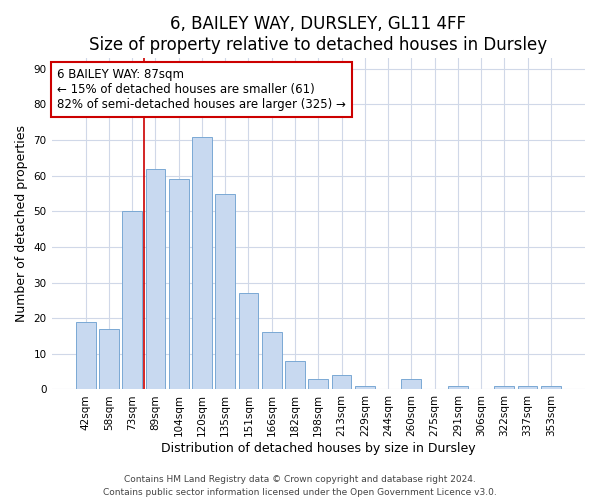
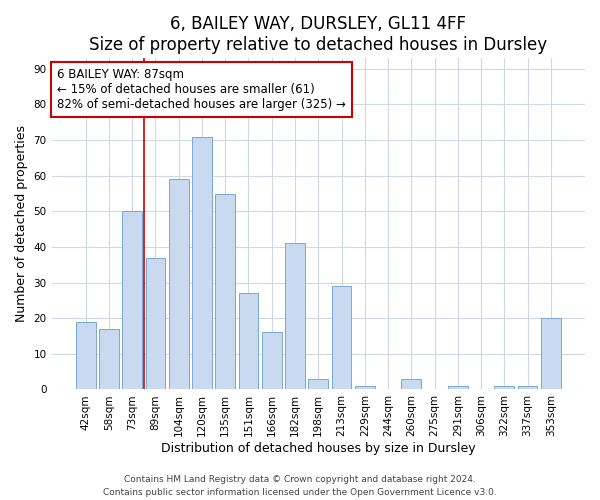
89sqm: 62 -> 37
182sqm: 8 -> 41
213sqm: 4 -> 29
353sqm: 1 -> 20
